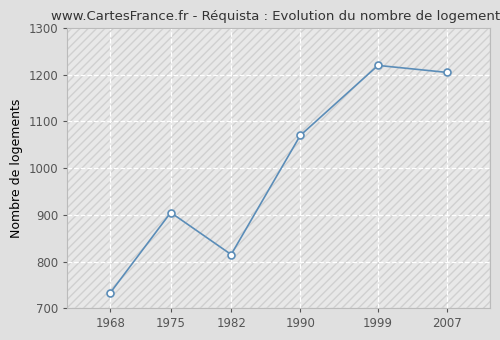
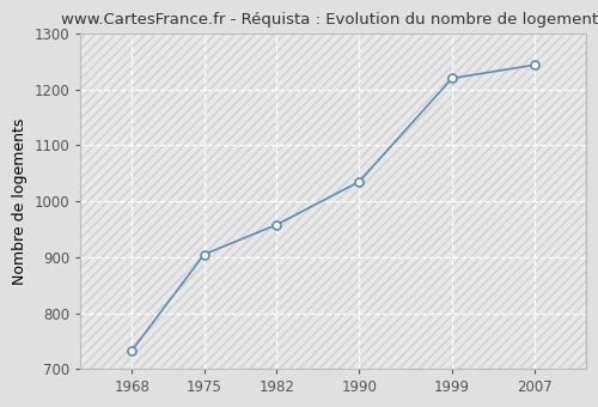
1982: 815 -> 958
1990: 1070 -> 1035
2007: 1205 -> 1244
